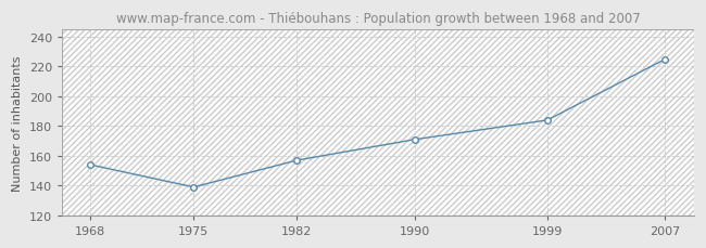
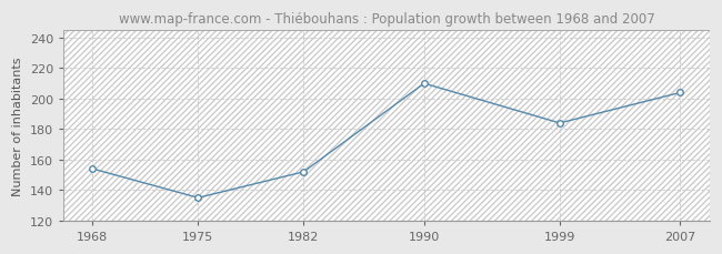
1975: 139 -> 135
1982: 157 -> 152
1990: 171 -> 210
2007: 225 -> 204
